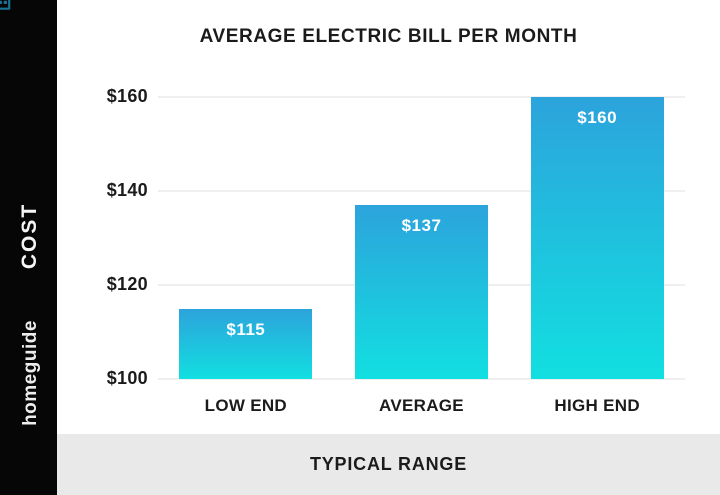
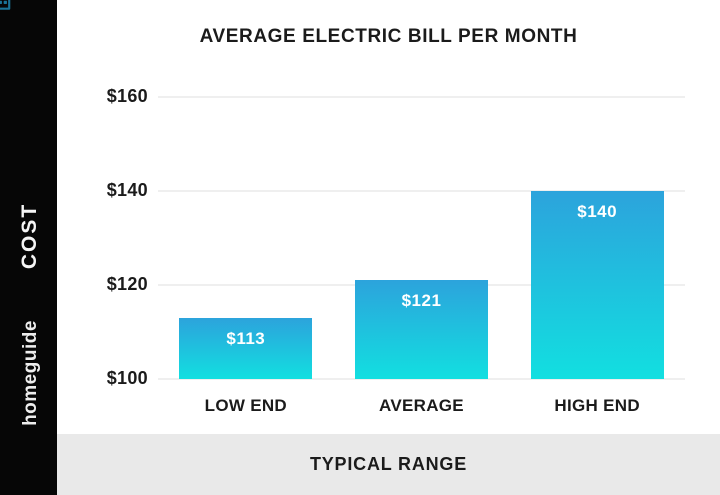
LOW END: $115 -> $113
AVERAGE: $137 -> $121
HIGH END: $160 -> $140
